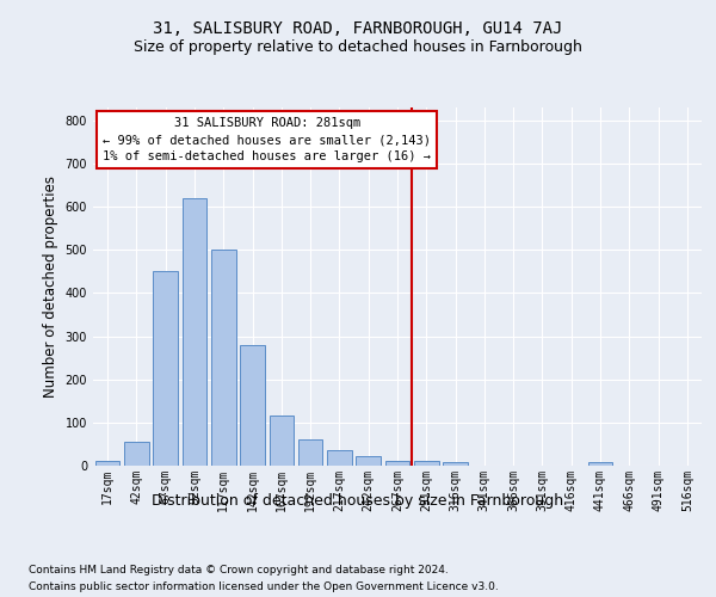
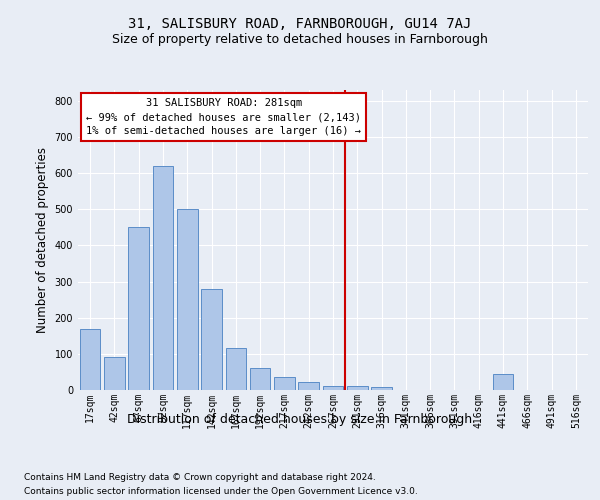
17sqm: 12 -> 170
42sqm: 55 -> 90
441sqm: 8 -> 45
